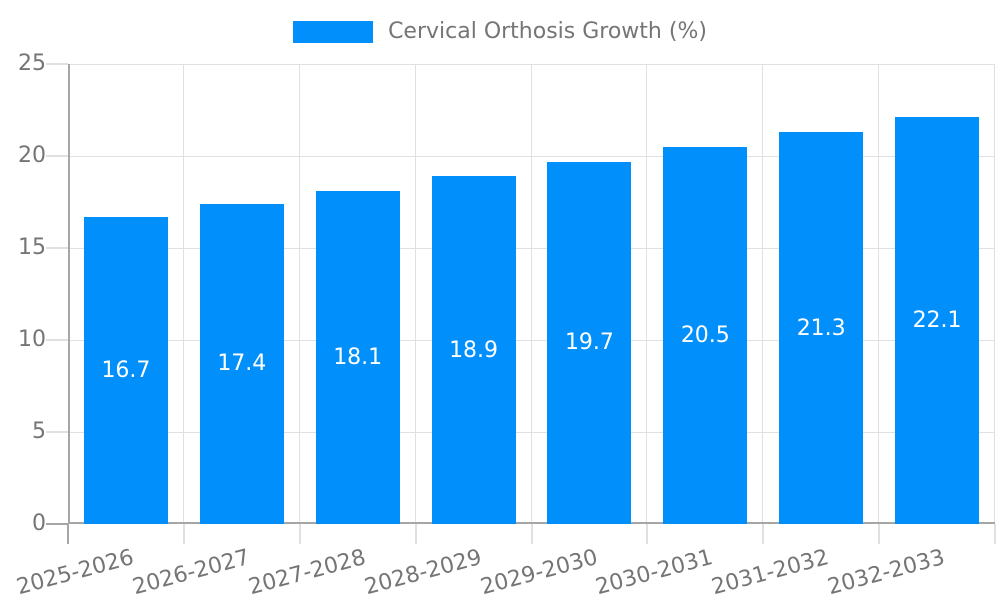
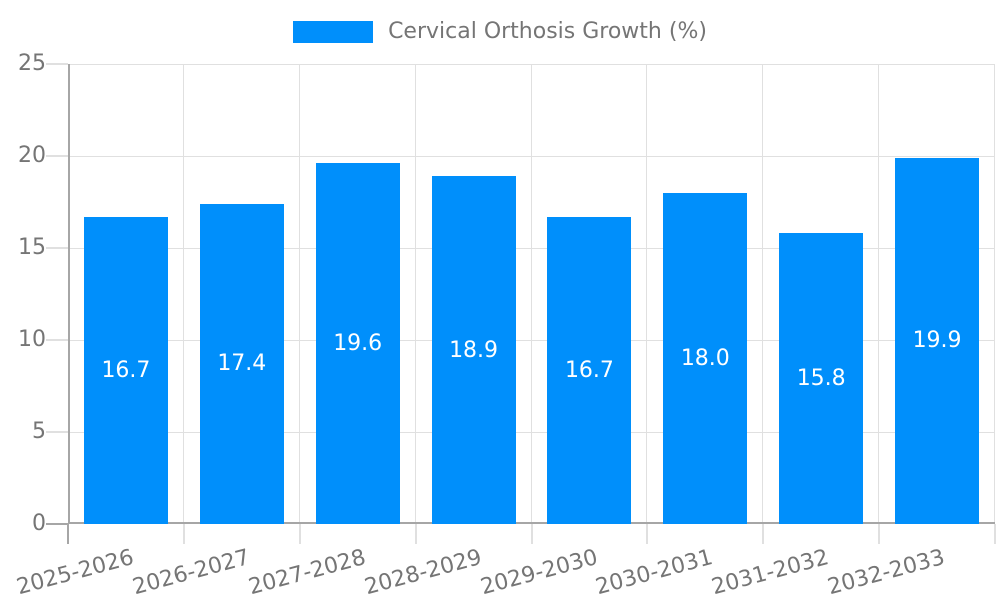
2027-2028: 18.1 -> 19.6
2029-2030: 19.7 -> 16.7
2030-2031: 20.5 -> 18.0
2031-2032: 21.3 -> 15.8
2032-2033: 22.1 -> 19.9
